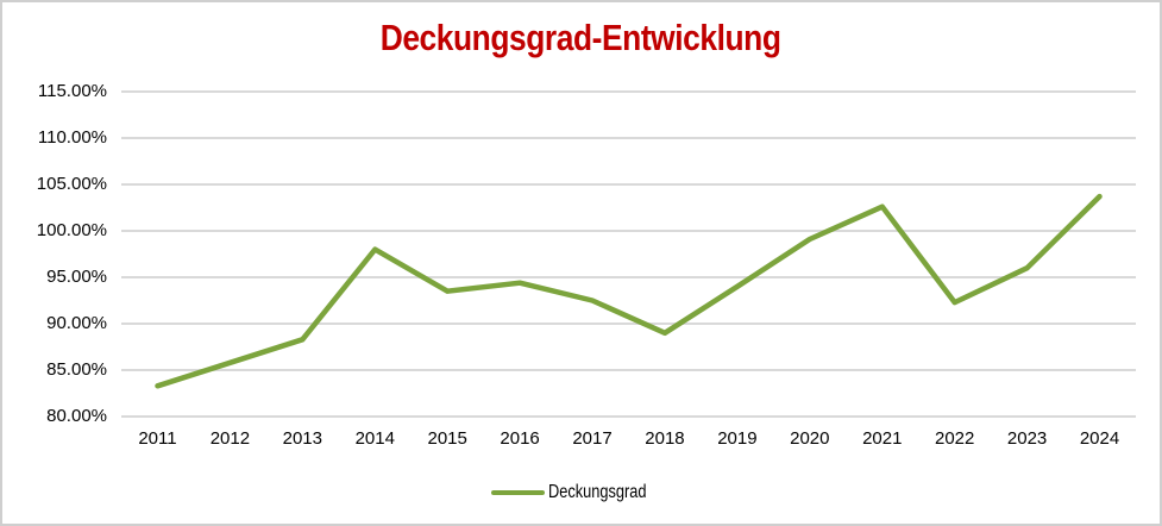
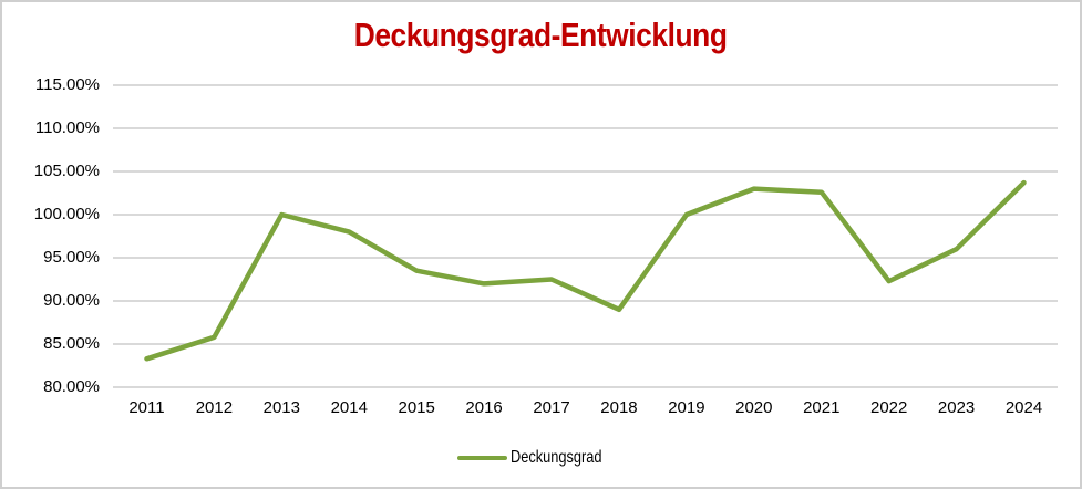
2013: 88% -> 100%
2016: 94% -> 92%
2019: 94% -> 100%
2020: 99% -> 103%
